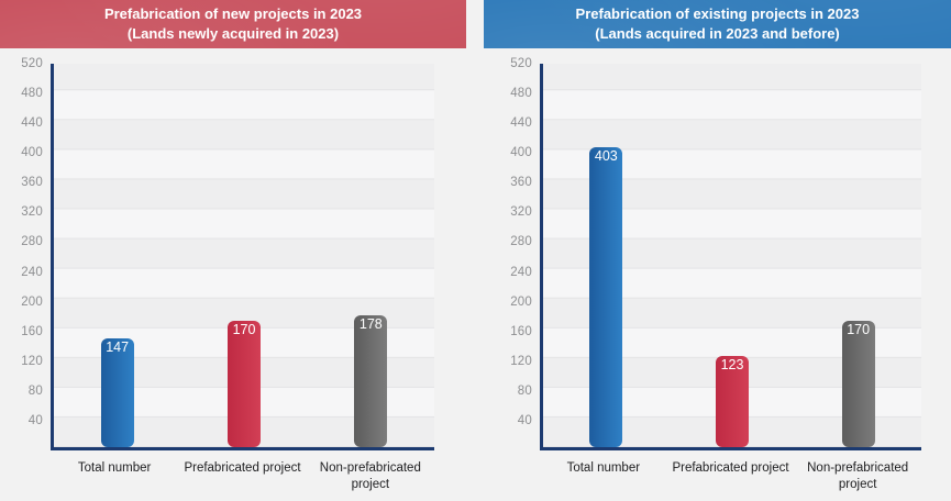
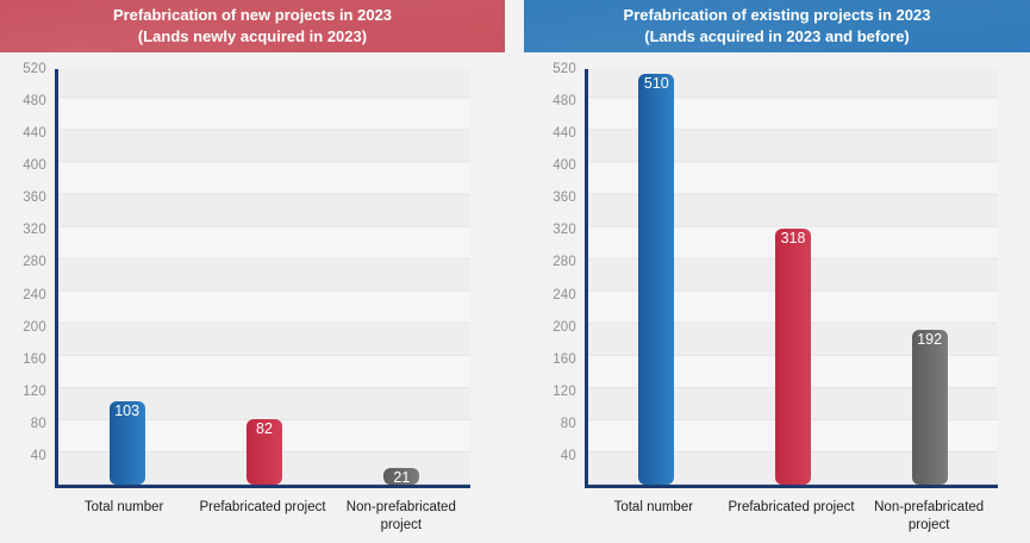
Prefabrication of new projects in 2023/Total number: 147 -> 103
Prefabrication of new projects in 2023/Prefabricated project: 170 -> 82
Prefabrication of new projects in 2023/Non-prefabricated project: 178 -> 21
Prefabrication of existing projects in 2023/Total number: 403 -> 510
Prefabrication of existing projects in 2023/Prefabricated project: 123 -> 318
Prefabrication of existing projects in 2023/Non-prefabricated project: 170 -> 192
